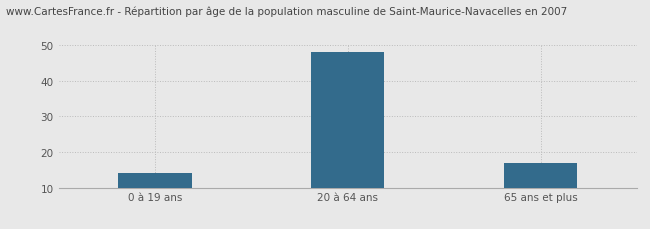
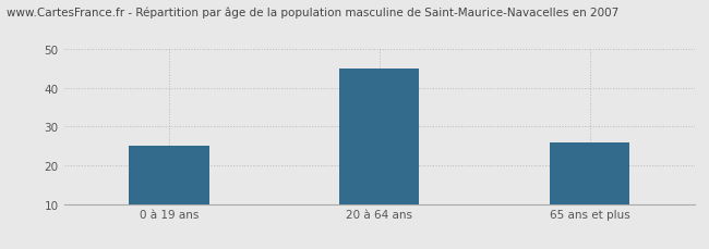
0 à 19 ans: 14 -> 25
20 à 64 ans: 48 -> 45
65 ans et plus: 17 -> 26
